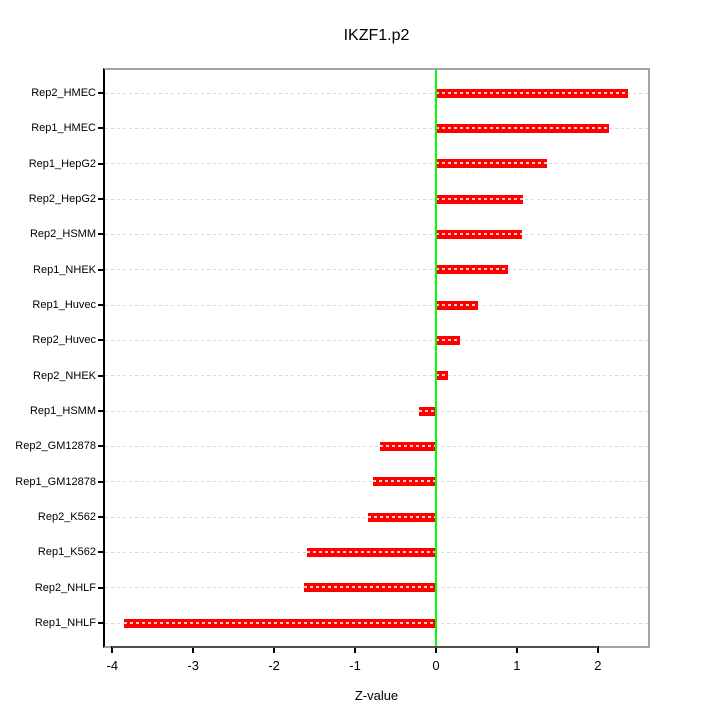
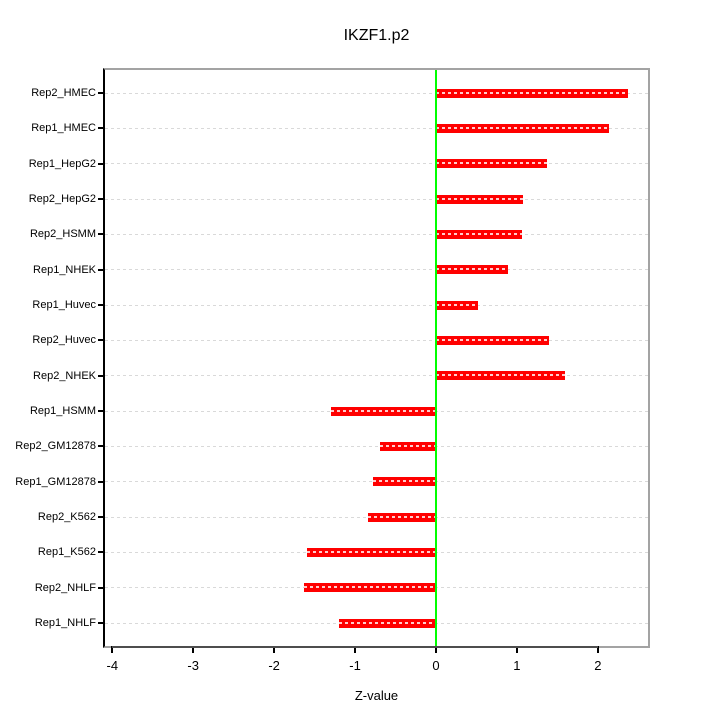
Rep2_Huvec: 0.3 -> 1.4
Rep2_NHEK: 0.1 -> 1.6
Rep1_HSMM: -0.2 -> -1.3
Rep1_NHLF: -3.9 -> -1.2
